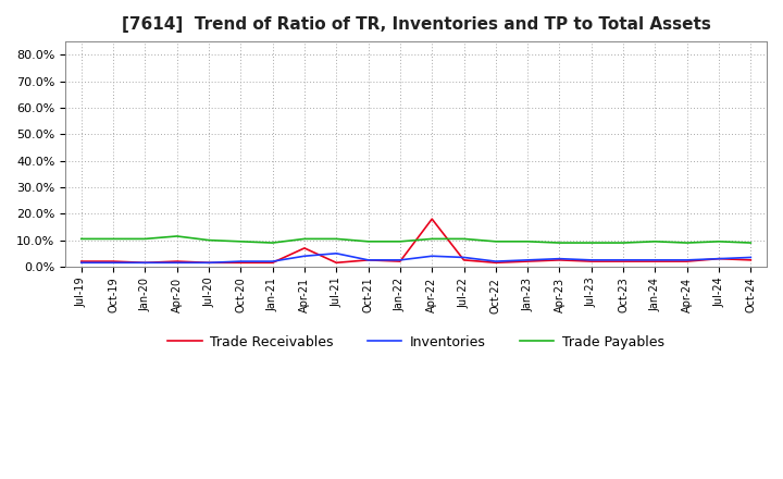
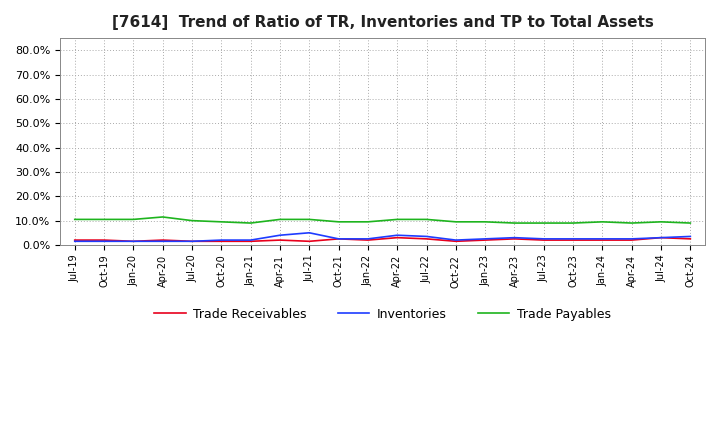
Trade Receivables/Apr-21: 7.0% -> 2.0%
Trade Receivables/Apr-22: 18.0% -> 3.0%
